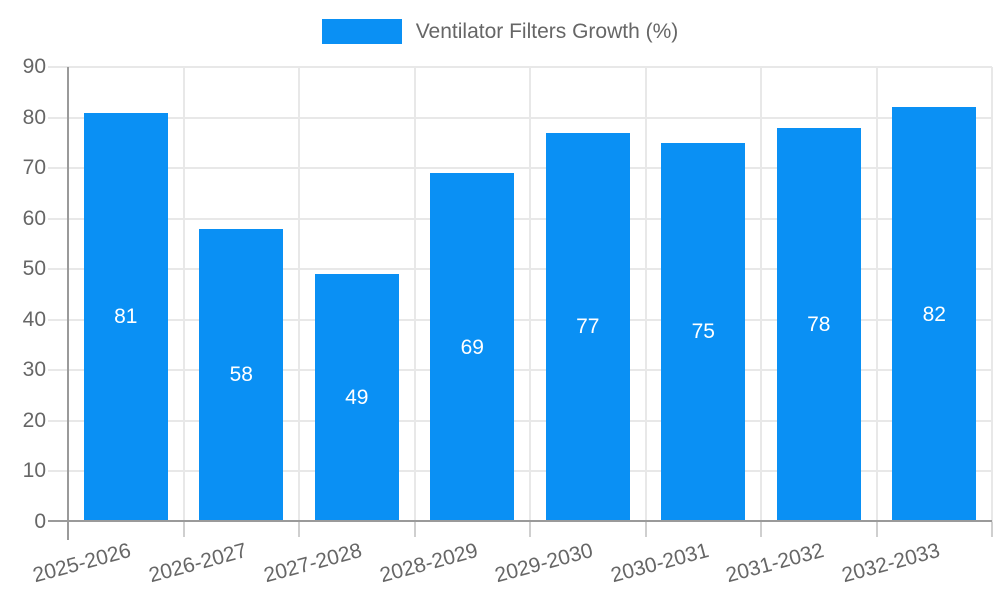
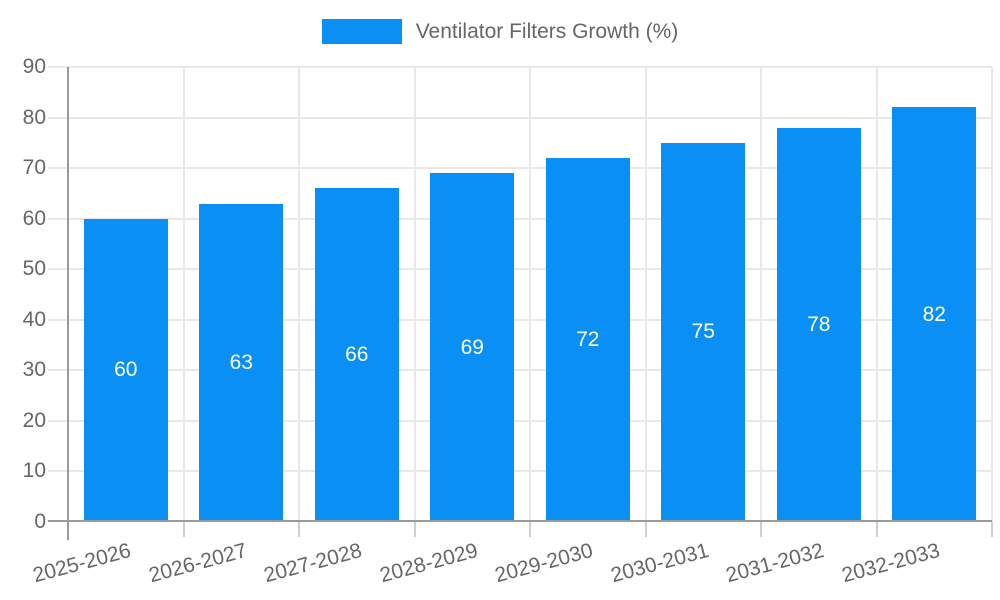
2025-2026: 81 -> 60
2026-2027: 58 -> 63
2027-2028: 49 -> 66
2029-2030: 77 -> 72
